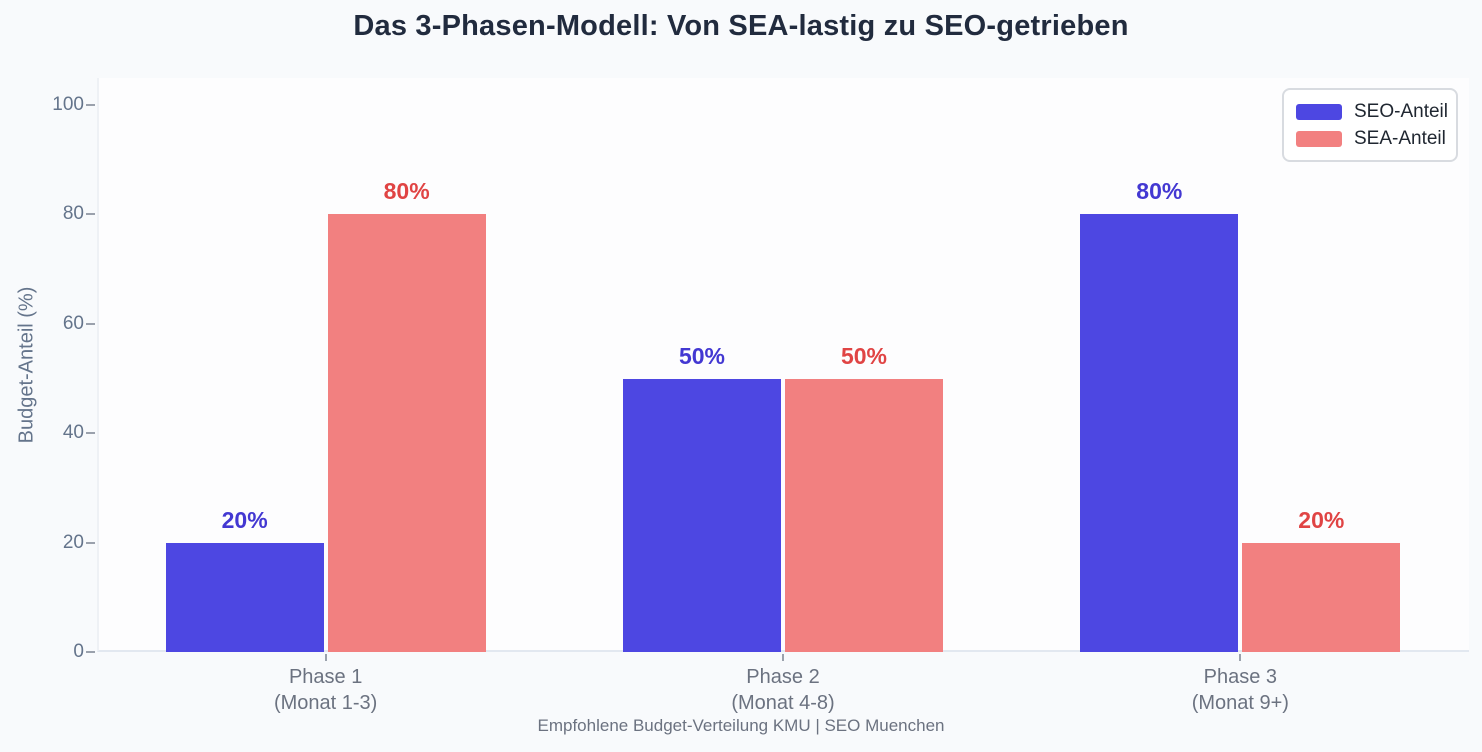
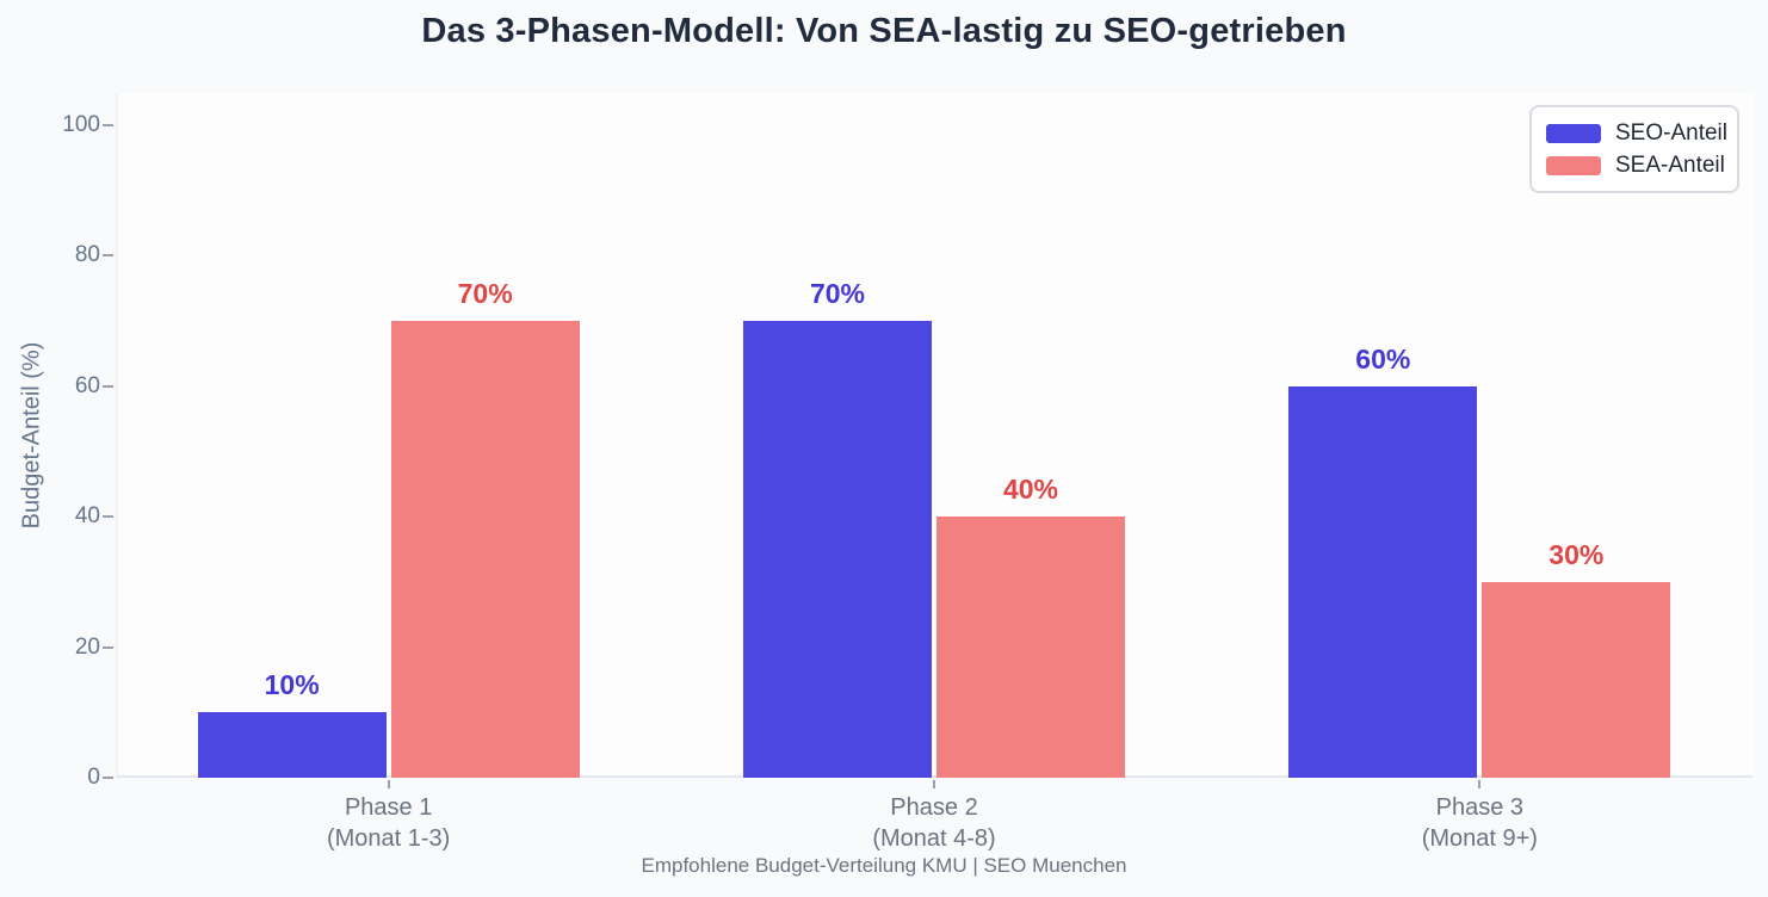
SEO-Anteil/Phase 1: 20% -> 10%
SEA-Anteil/Phase 1: 80% -> 70%
SEO-Anteil/Phase 2: 50% -> 70%
SEA-Anteil/Phase 2: 50% -> 40%
SEO-Anteil/Phase 3: 80% -> 60%
SEA-Anteil/Phase 3: 20% -> 30%
